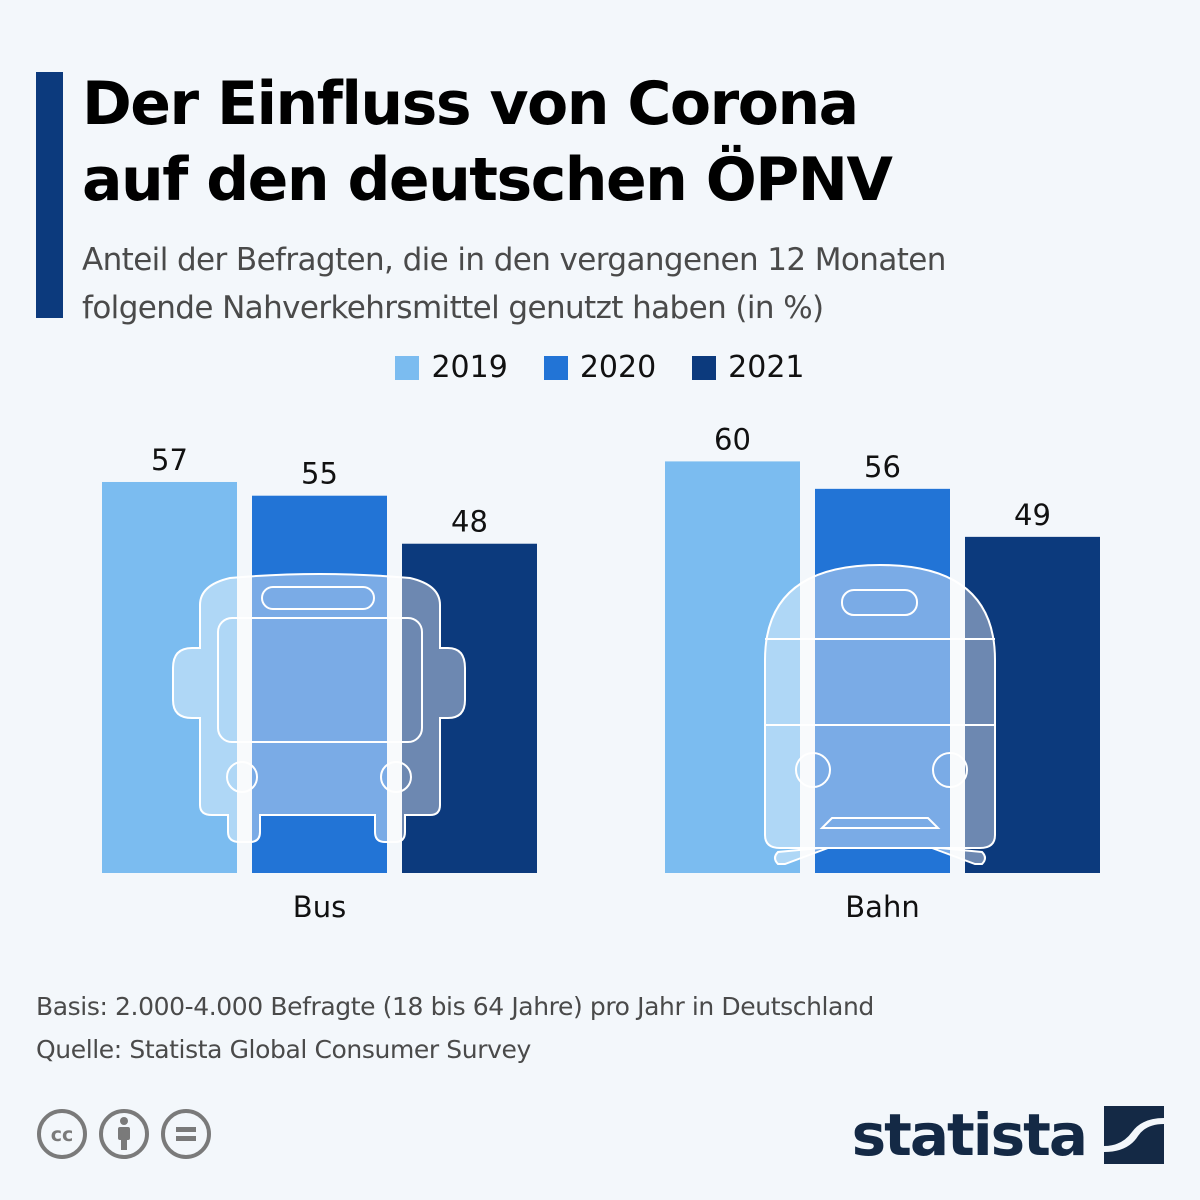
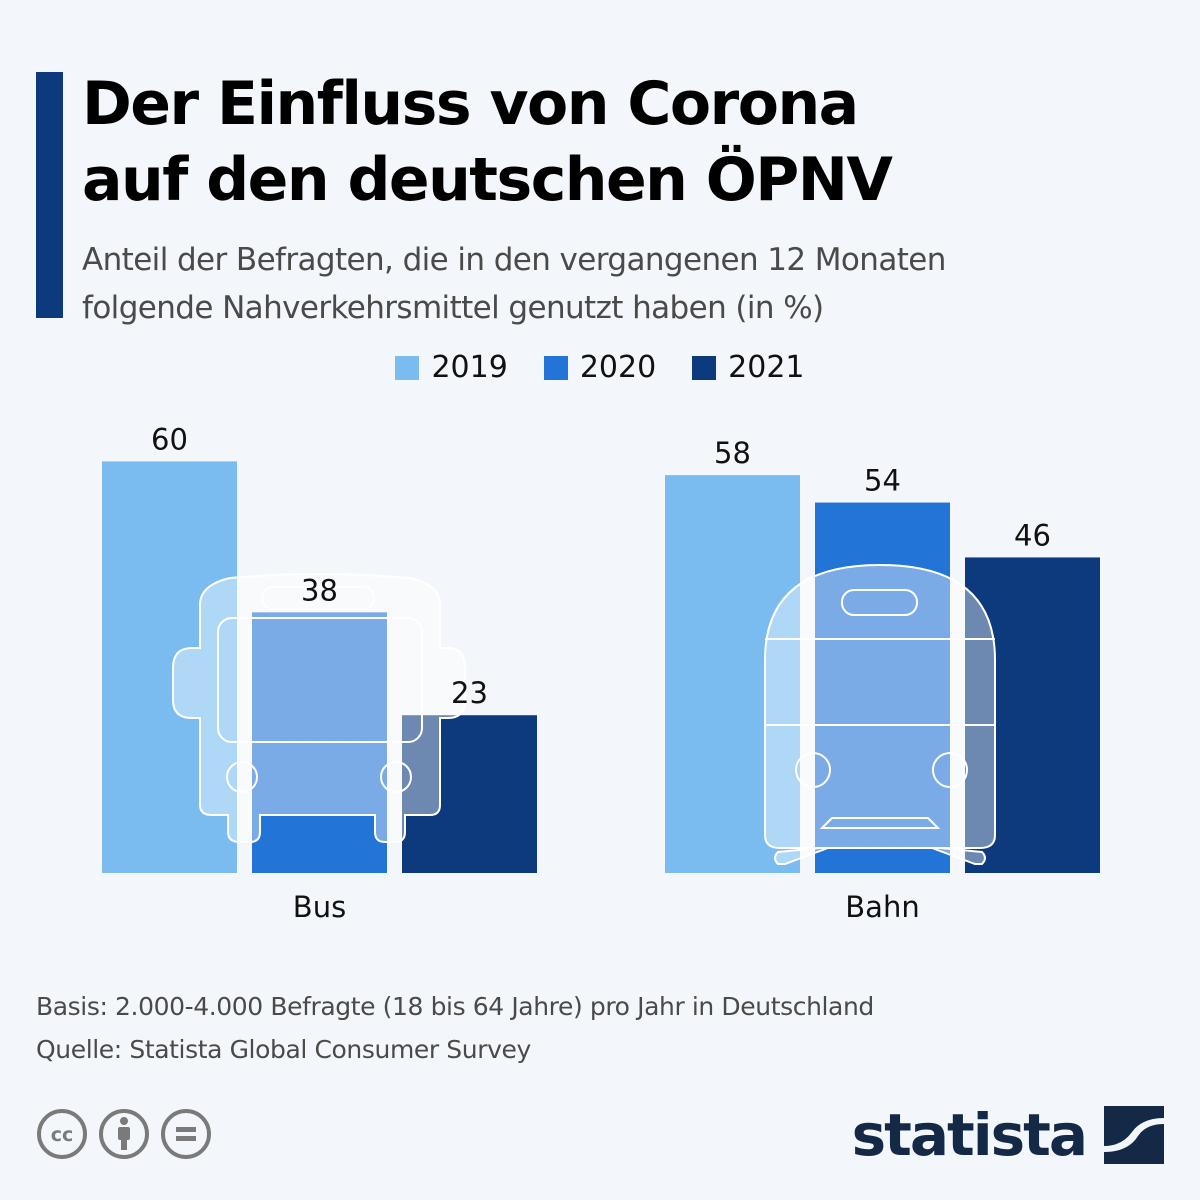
2019/Bus: 57 -> 60
2020/Bus: 55 -> 38
2021/Bus: 48 -> 23
2019/Bahn: 60 -> 58
2020/Bahn: 56 -> 54
2021/Bahn: 49 -> 46
